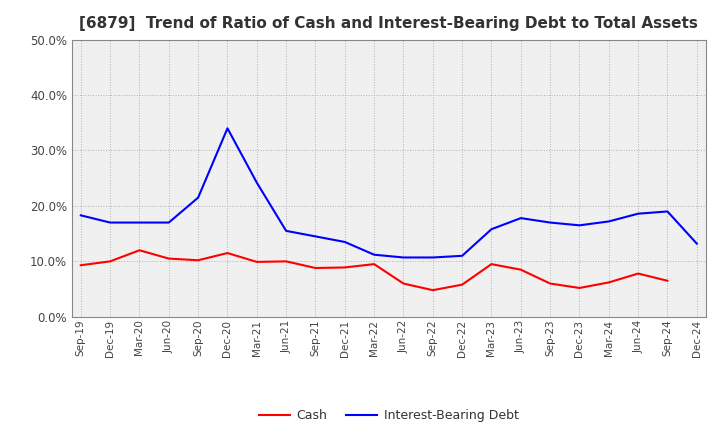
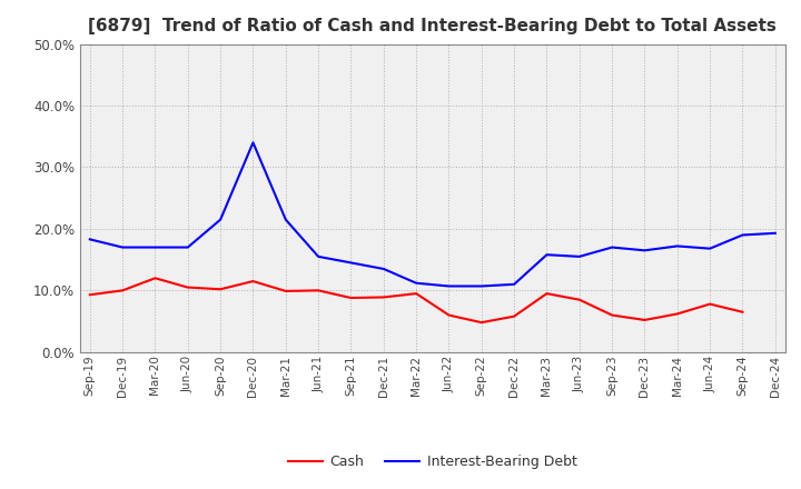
Interest-Bearing Debt/Mar-21: 24.2% -> 21.5%
Interest-Bearing Debt/Jun-23: 17.8% -> 15.5%
Interest-Bearing Debt/Jun-24: 18.6% -> 16.8%
Interest-Bearing Debt/Dec-24: 13.2% -> 19.3%
